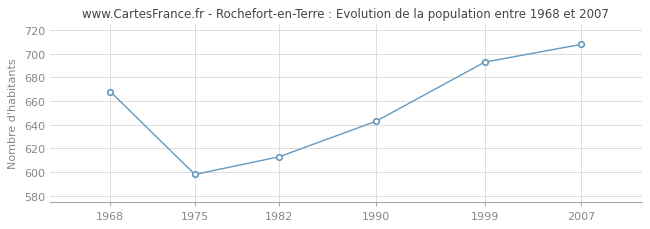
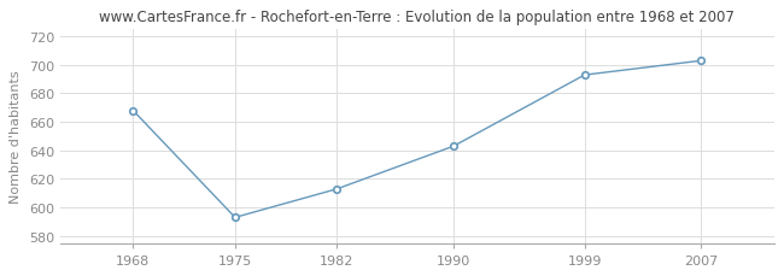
1975: 598 -> 593
2007: 708 -> 703
